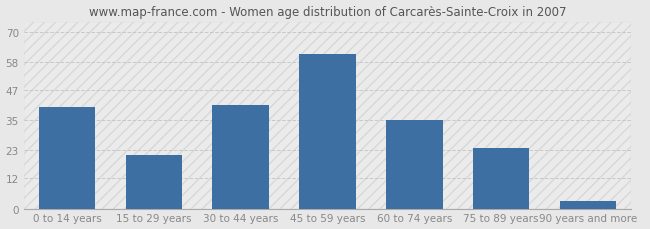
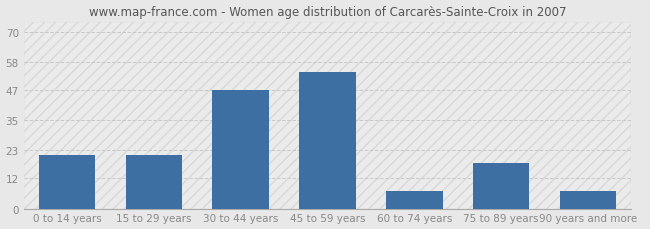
0 to 14 years: 40 -> 21
30 to 44 years: 41 -> 47
45 to 59 years: 61 -> 54
60 to 74 years: 35 -> 7
75 to 89 years: 24 -> 18
90 years and more: 3 -> 7
